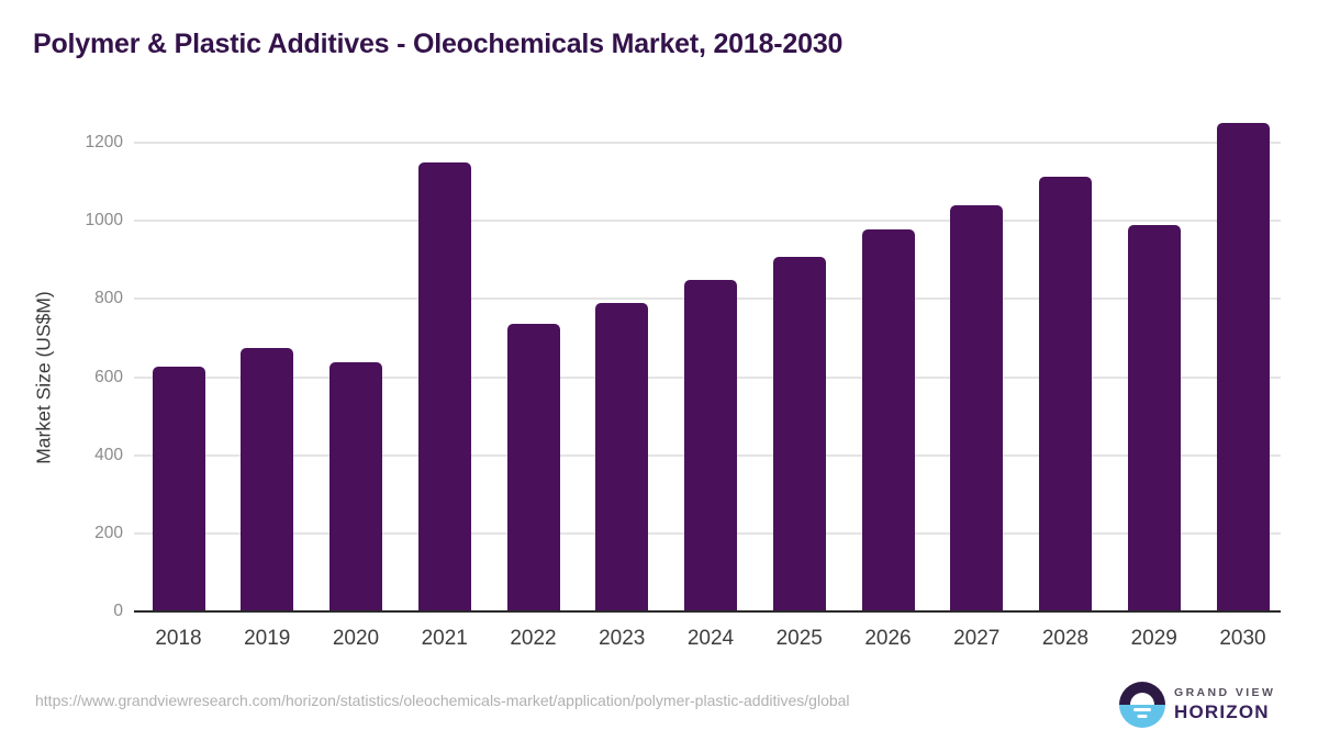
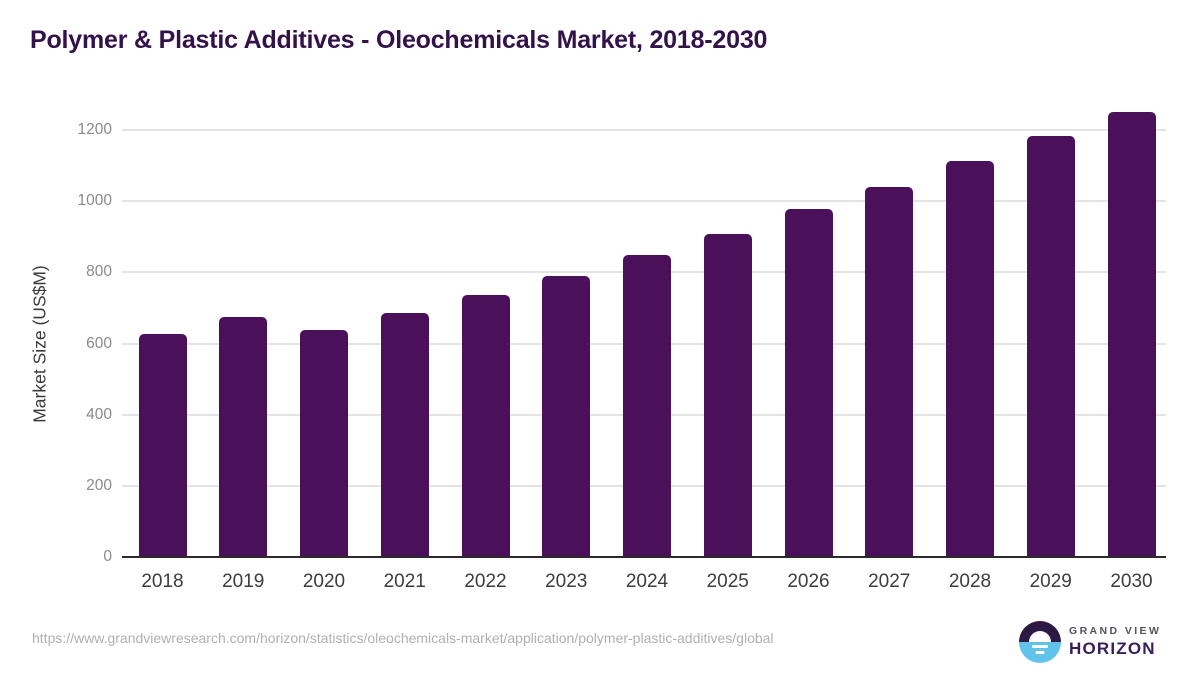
2021: 1150 -> 690
2029: 990 -> 1180
